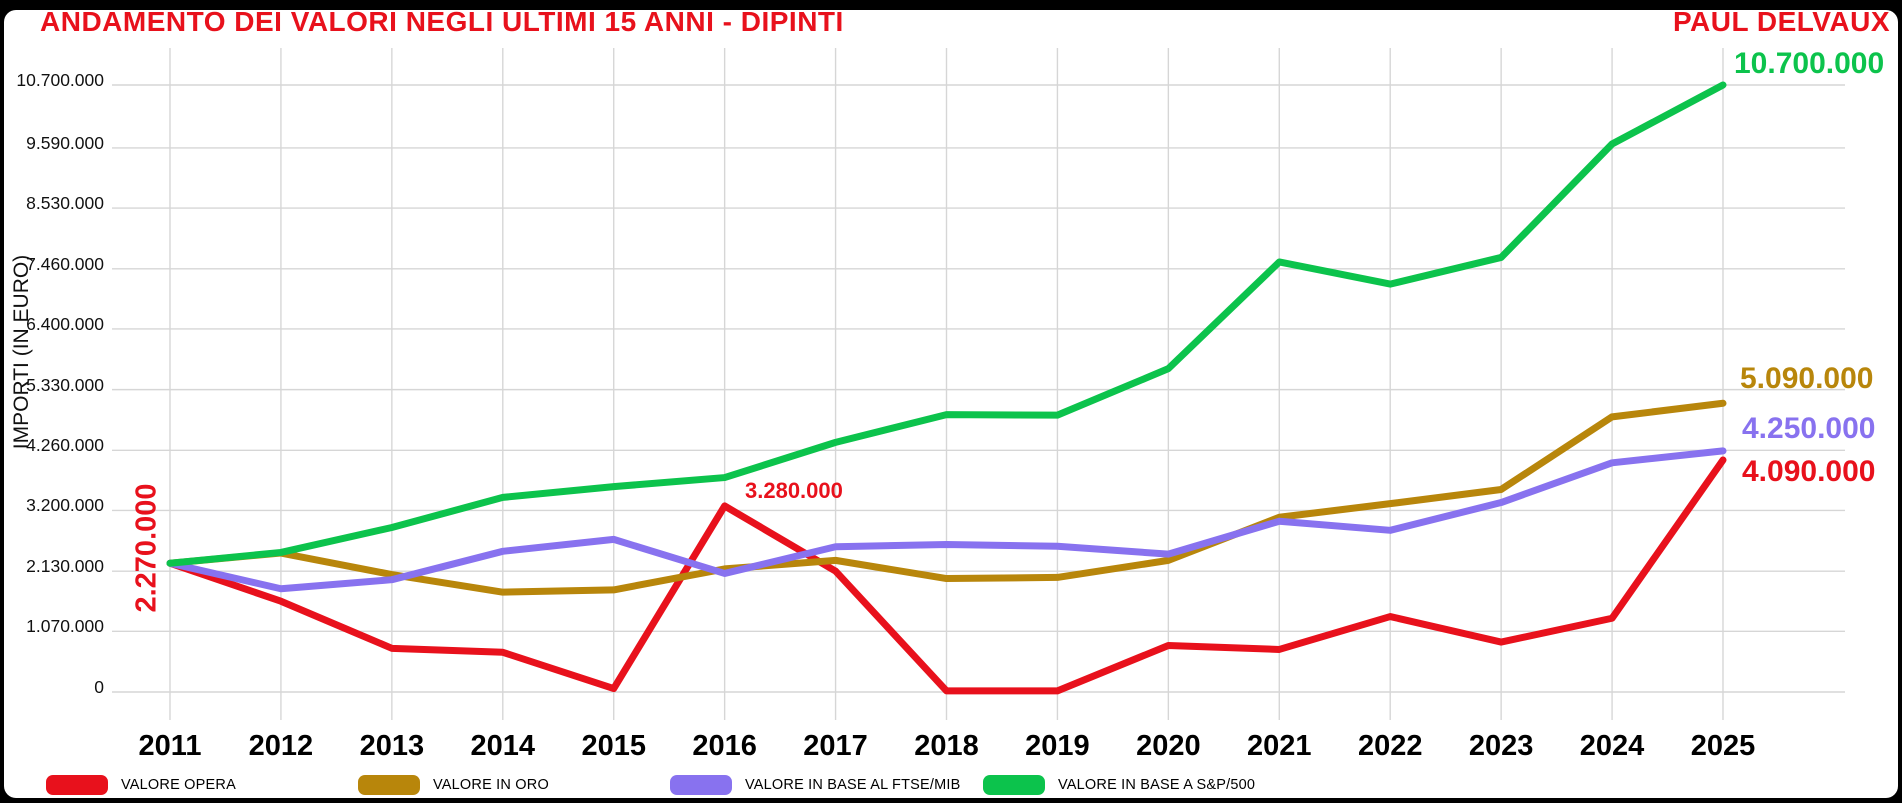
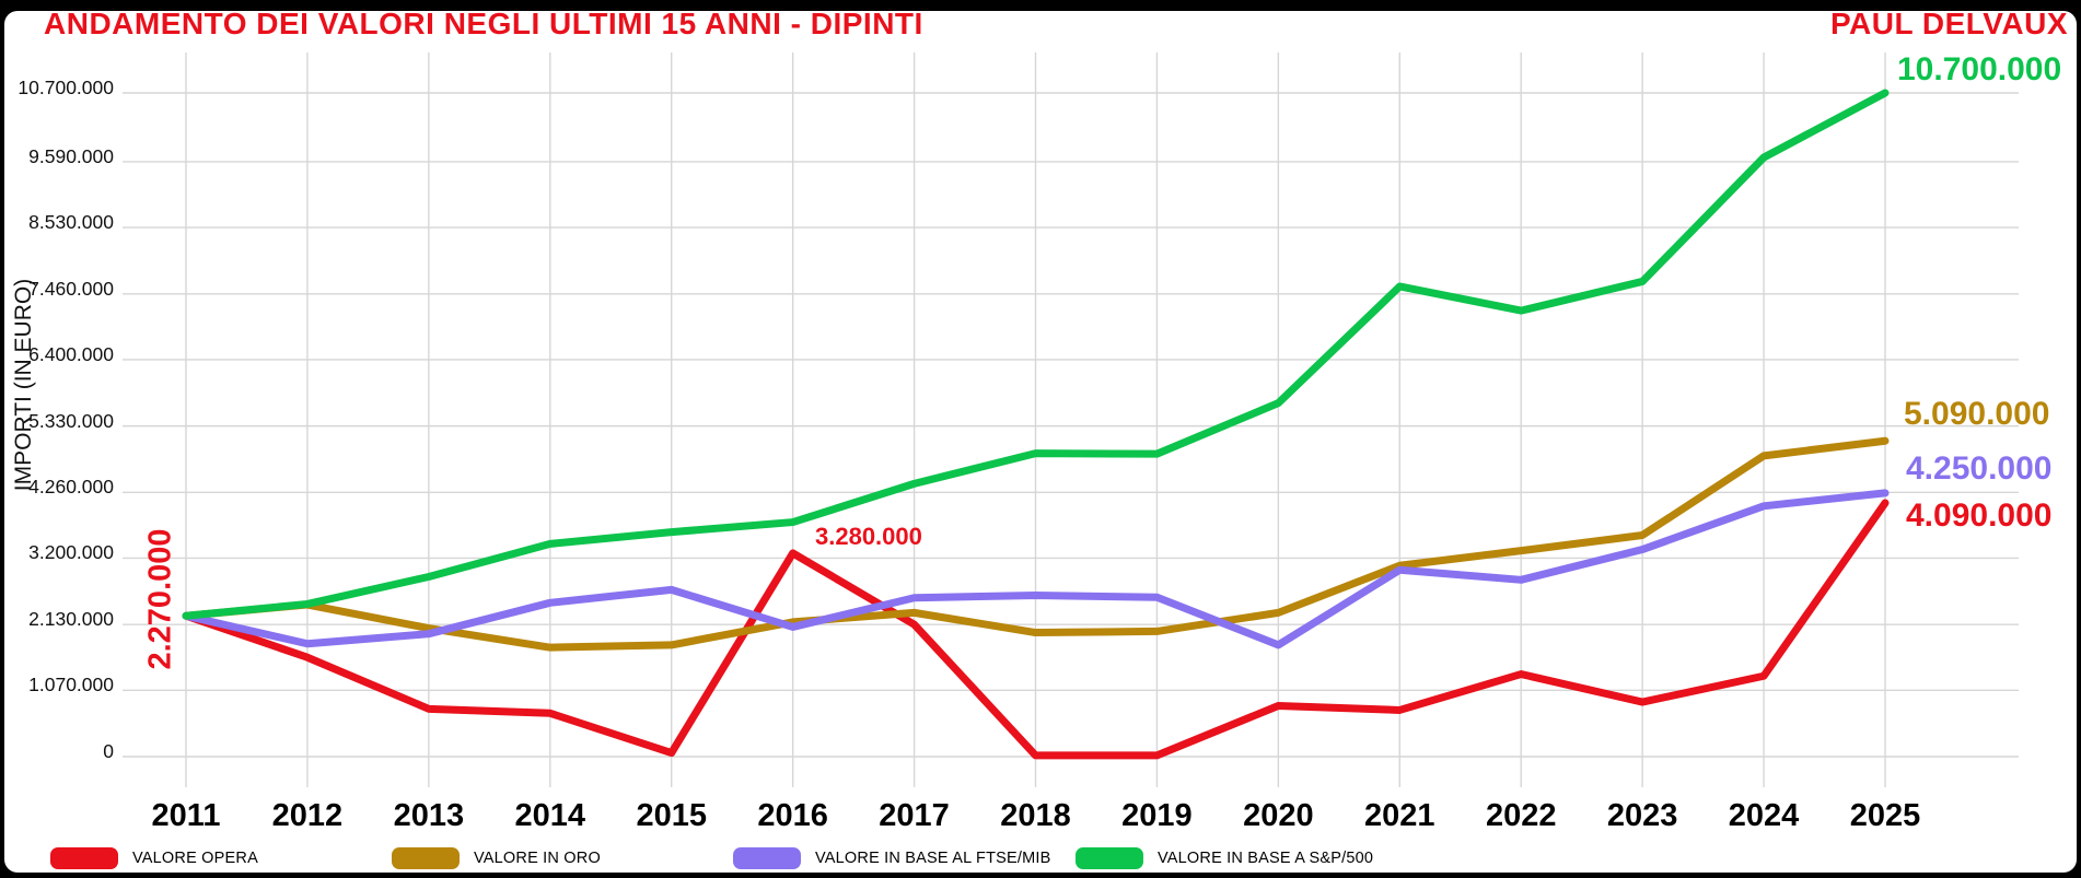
VALORE IN BASE AL FTSE/MIB/2020: 2400000 -> 1800000
